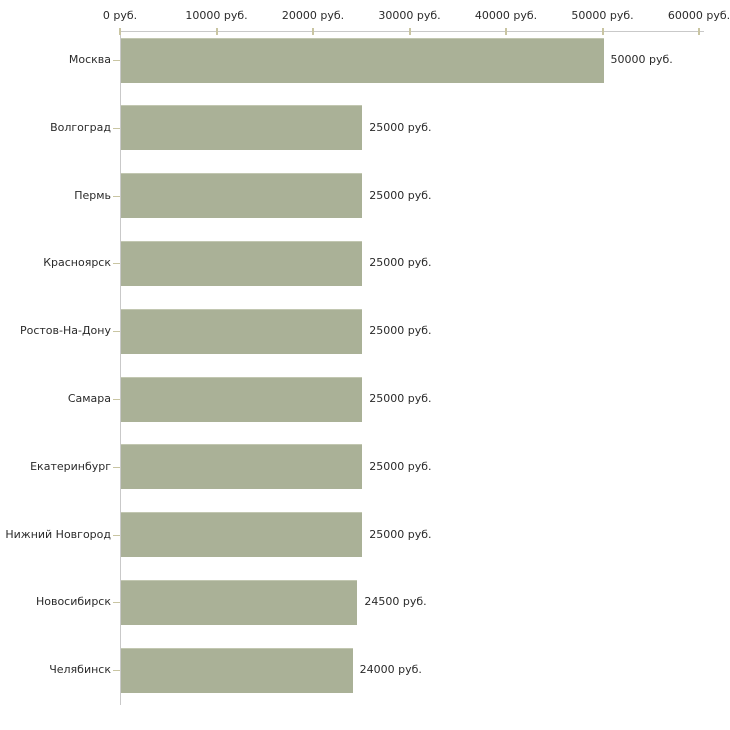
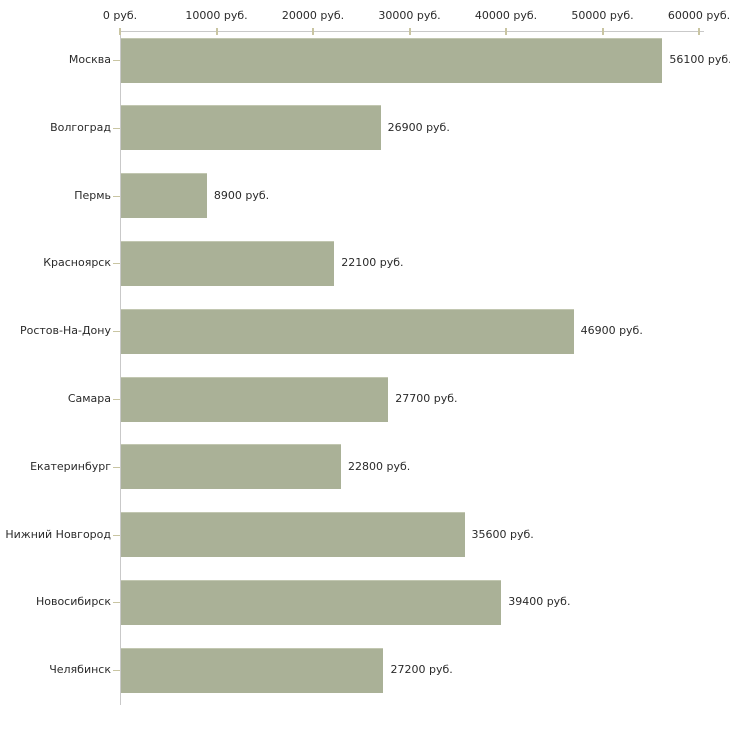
Москва: 50000 -> 56100
Волгоград: 25000 -> 26900
Пермь: 25000 -> 8900
Красноярск: 25000 -> 22100
Ростов-На-Дону: 25000 -> 46900
Самара: 25000 -> 27700
Екатеринбург: 25000 -> 22800
Нижний Новгород: 25000 -> 35600
Новосибирск: 24500 -> 39400
Челябинск: 24000 -> 27200
